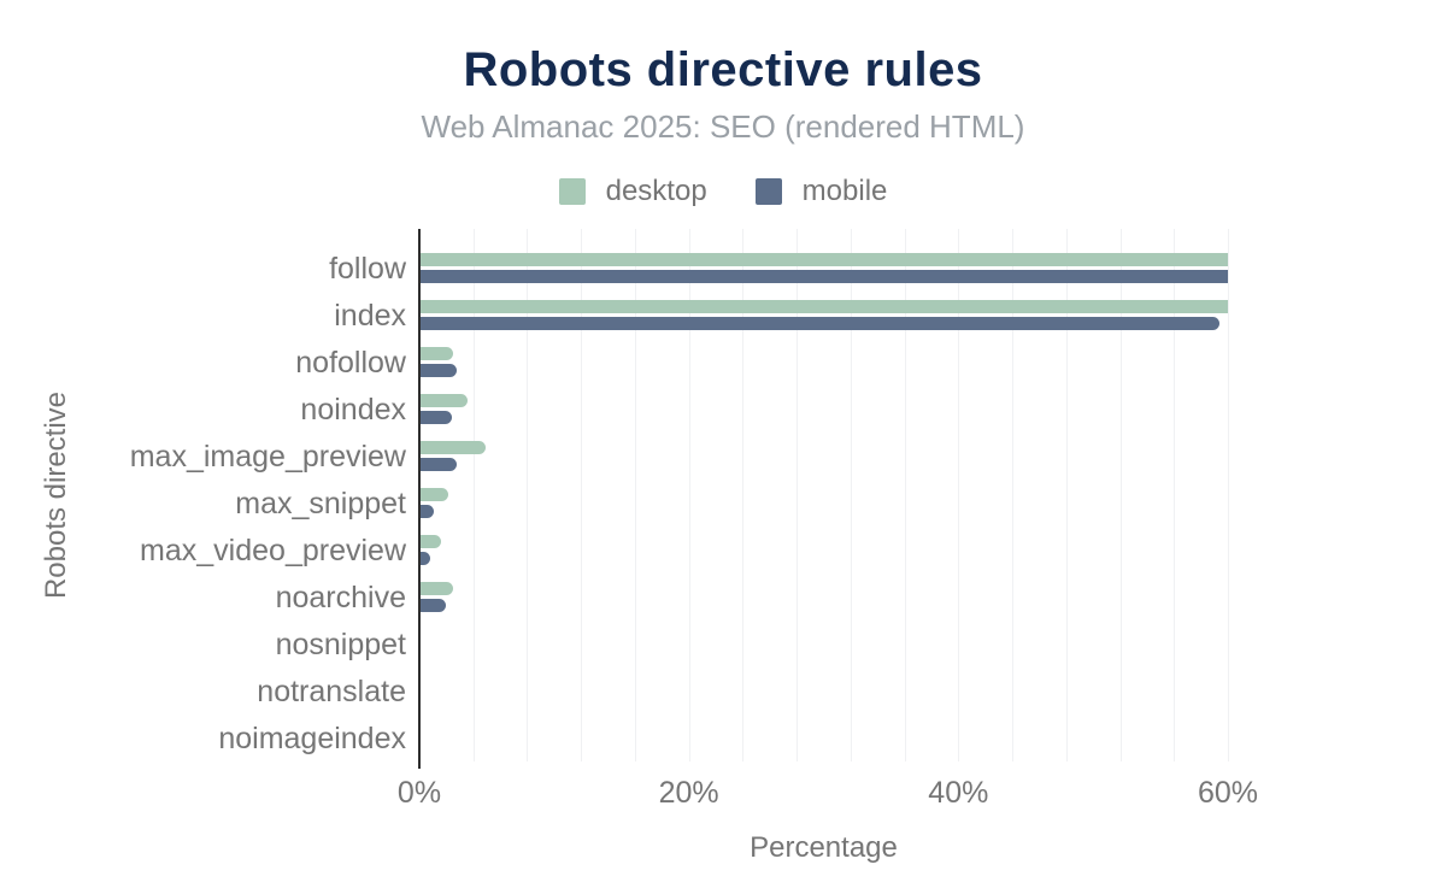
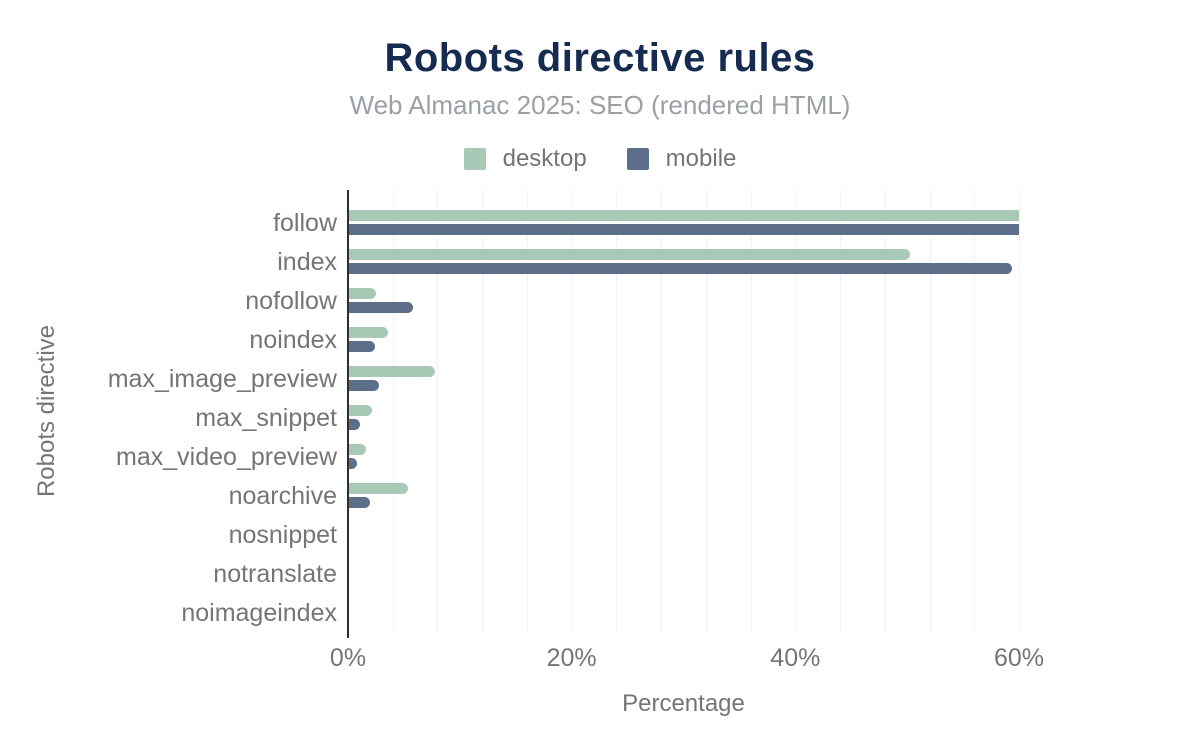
desktop/index: 60.0% -> 50.2%
mobile/nofollow: 2.7% -> 5.7%
desktop/max_image_preview: 4.8% -> 7.7%
desktop/noarchive: 2.4% -> 5.3%
